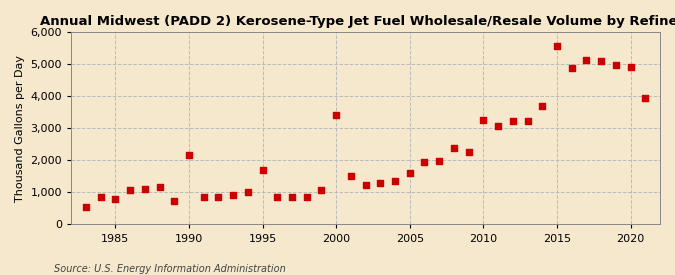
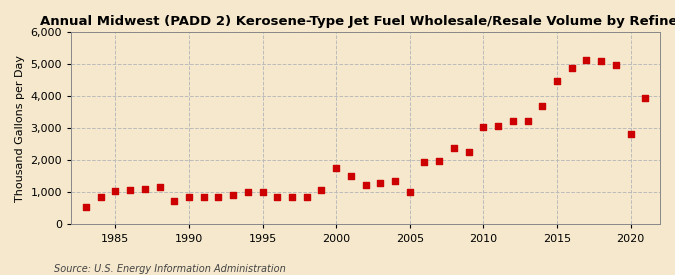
1985: 800 -> 1,040
1990: 2,150 -> 870
1995: 1,700 -> 1,000
2000: 3,400 -> 1,750
2005: 1,600 -> 1,020
2010: 3,250 -> 3,040
2015: 5,550 -> 4,480
2020: 4,900 -> 2,830
